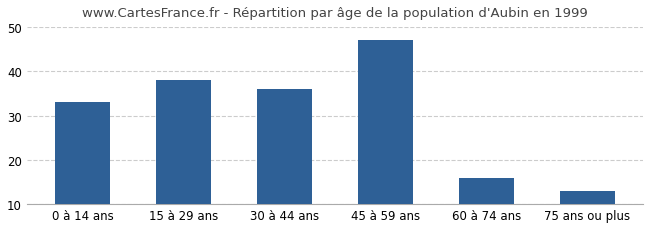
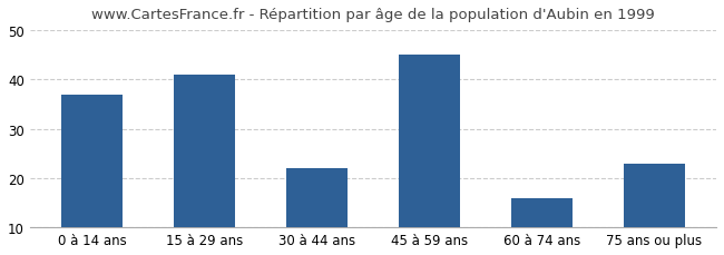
0 à 14 ans: 33 -> 37
15 à 29 ans: 38 -> 41
30 à 44 ans: 36 -> 22
45 à 59 ans: 47 -> 45
75 ans ou plus: 13 -> 23
